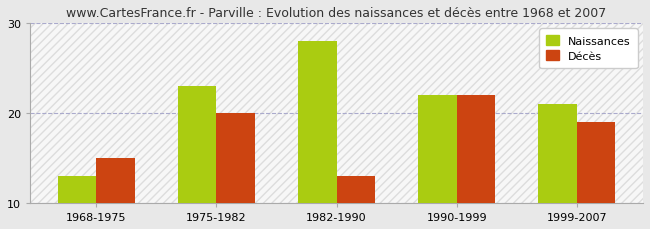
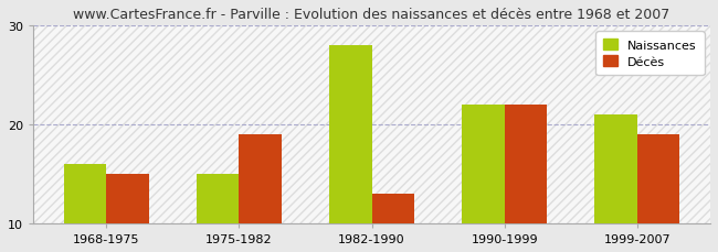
Naissances/1968-1975: 13 -> 16
Naissances/1975-1982: 23 -> 15
Décès/1975-1982: 20 -> 19
